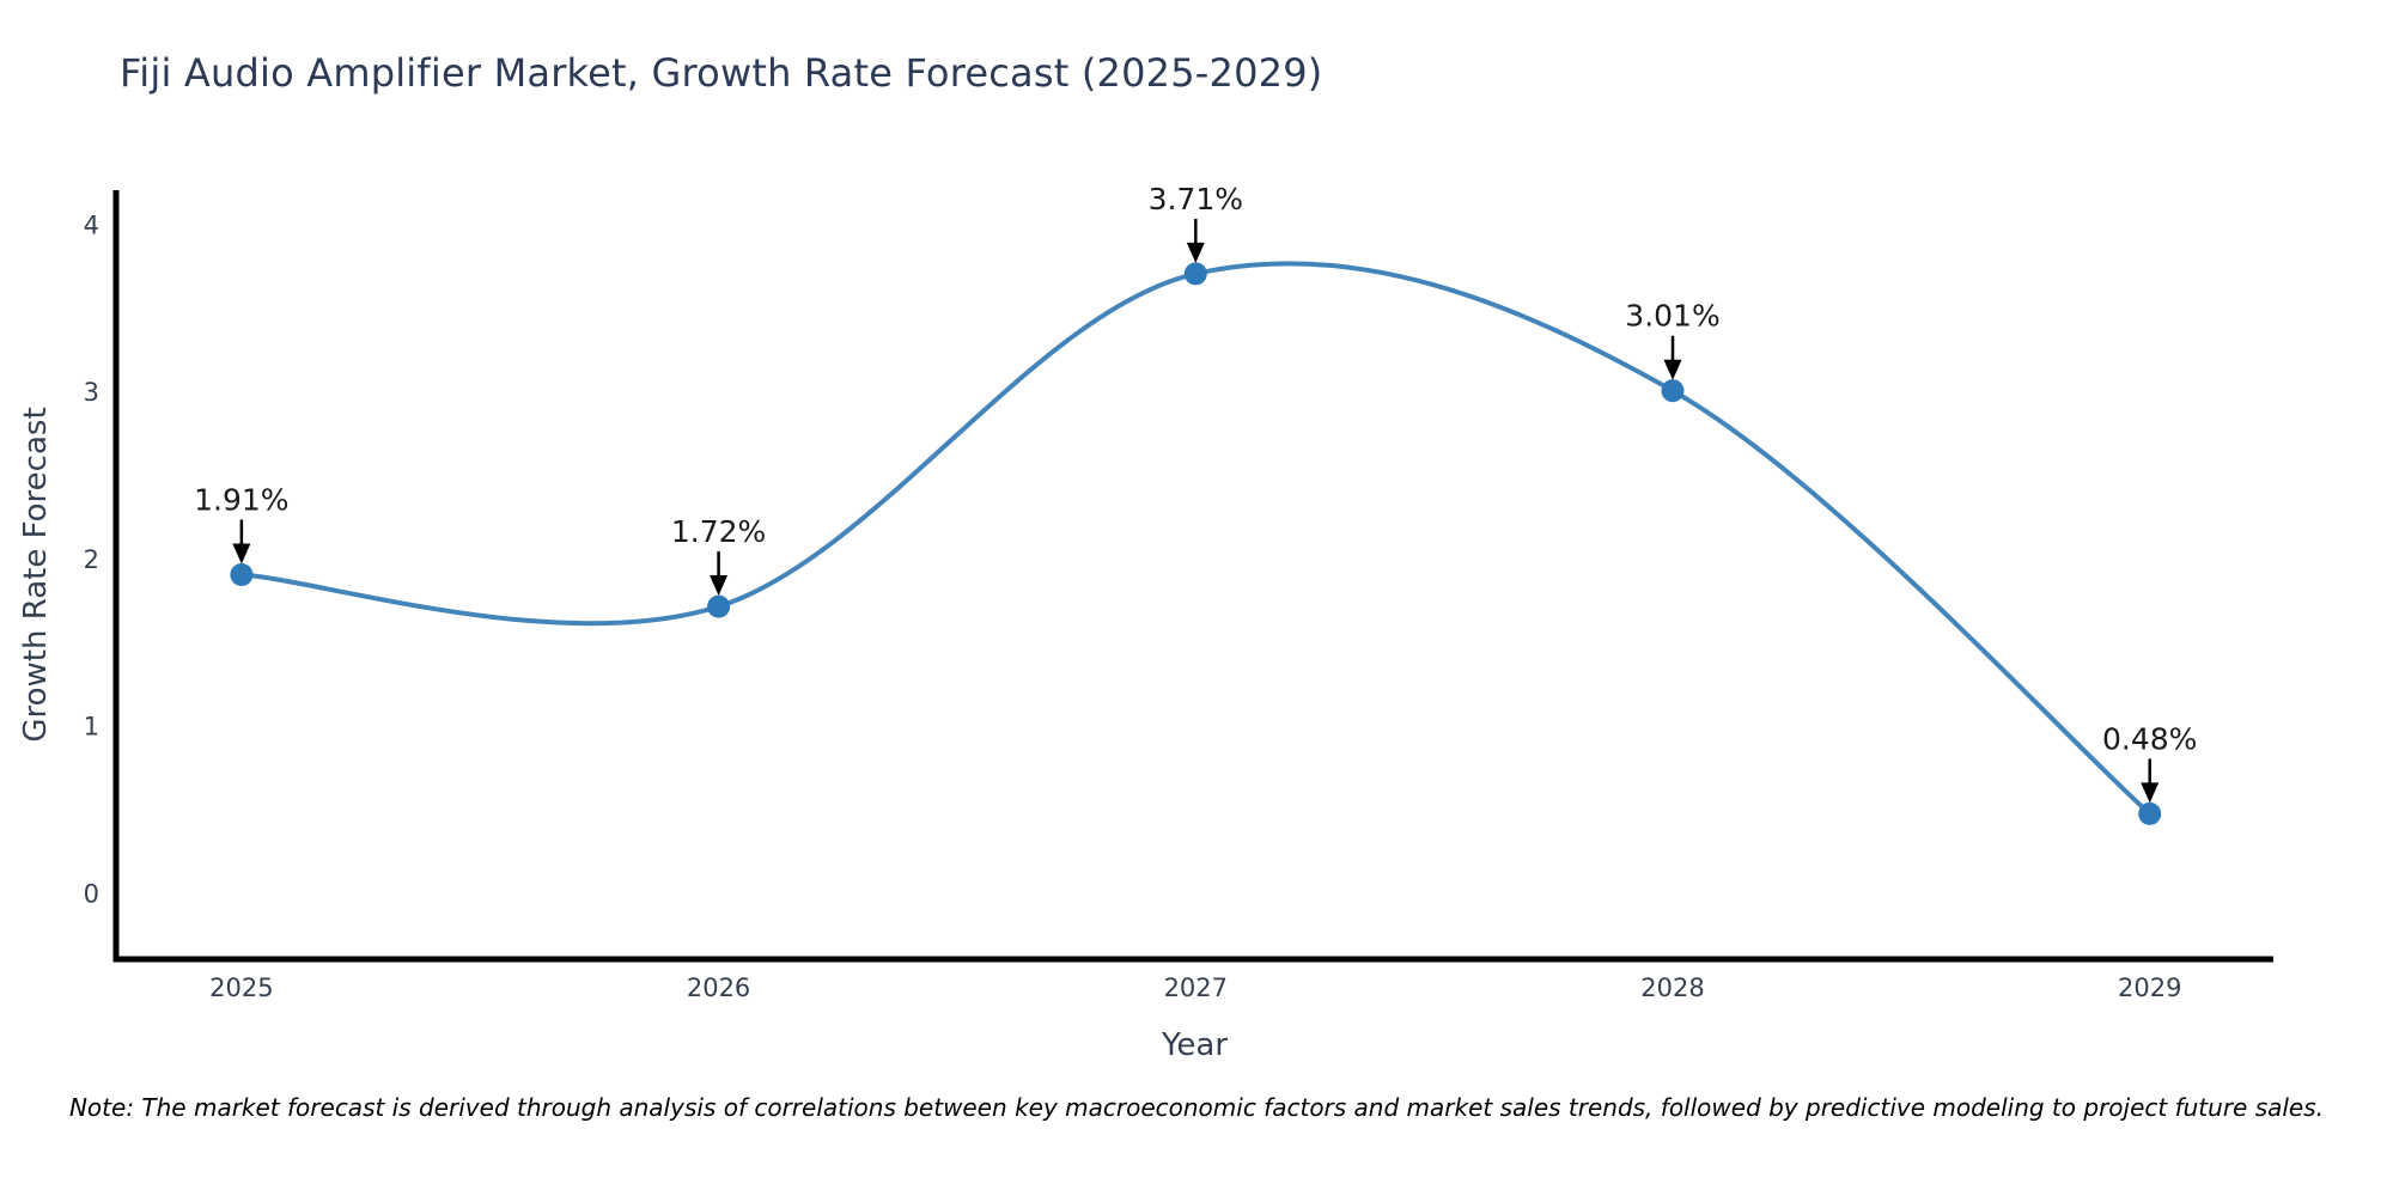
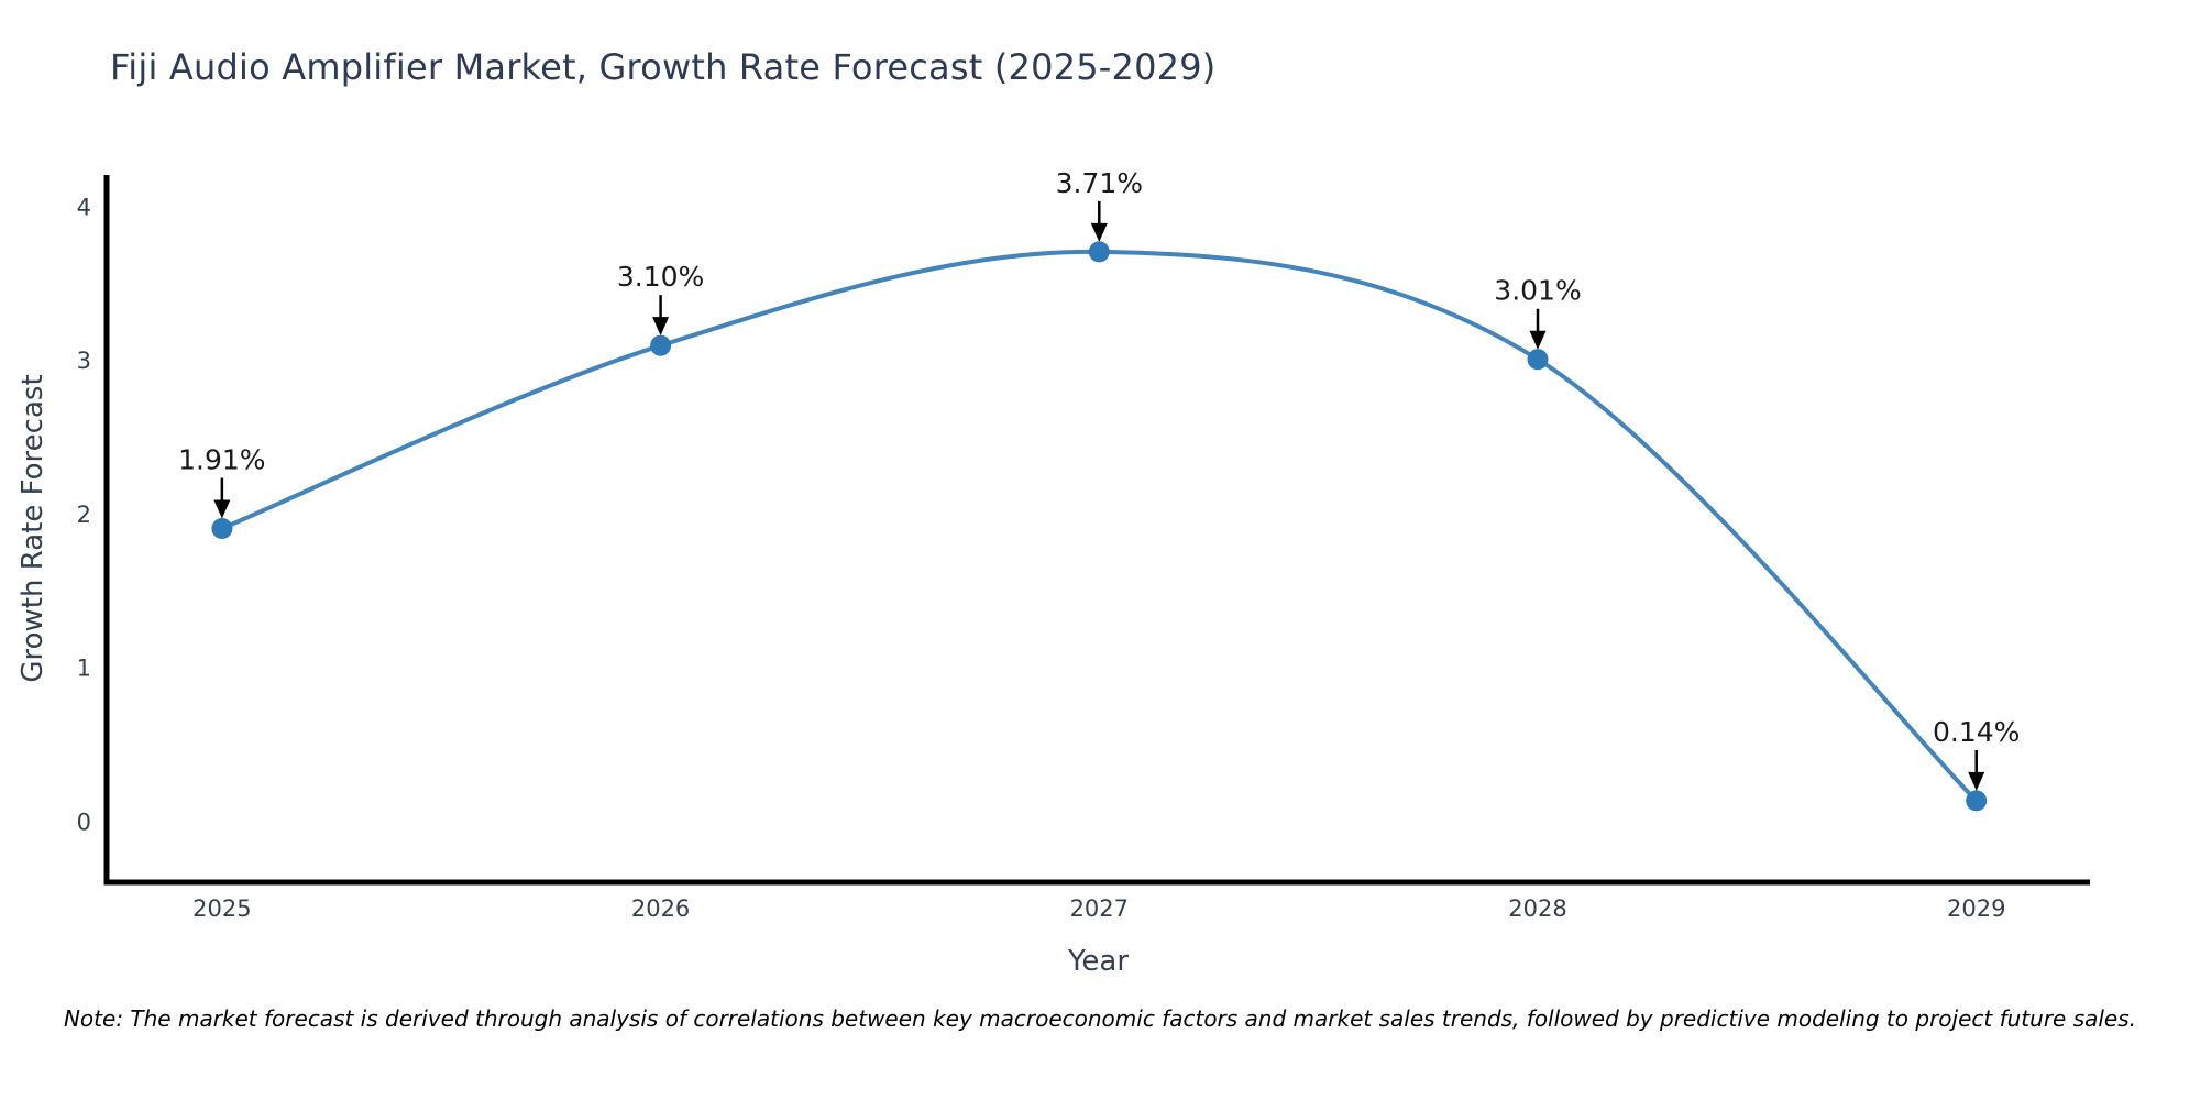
2026: 1.72% -> 3.10%
2029: 0.48% -> 0.14%
